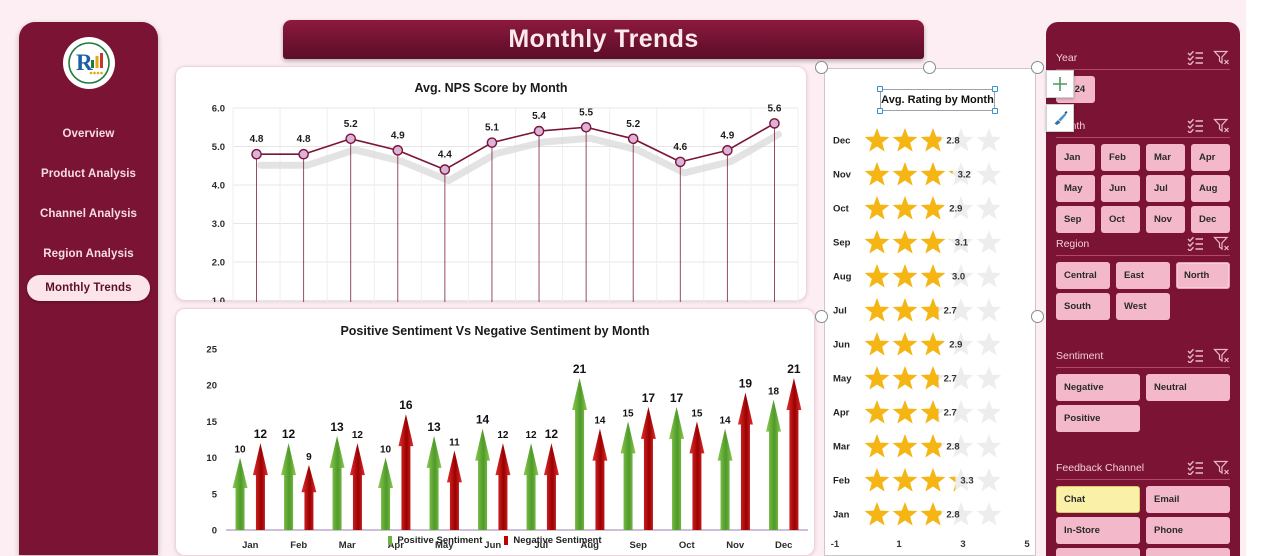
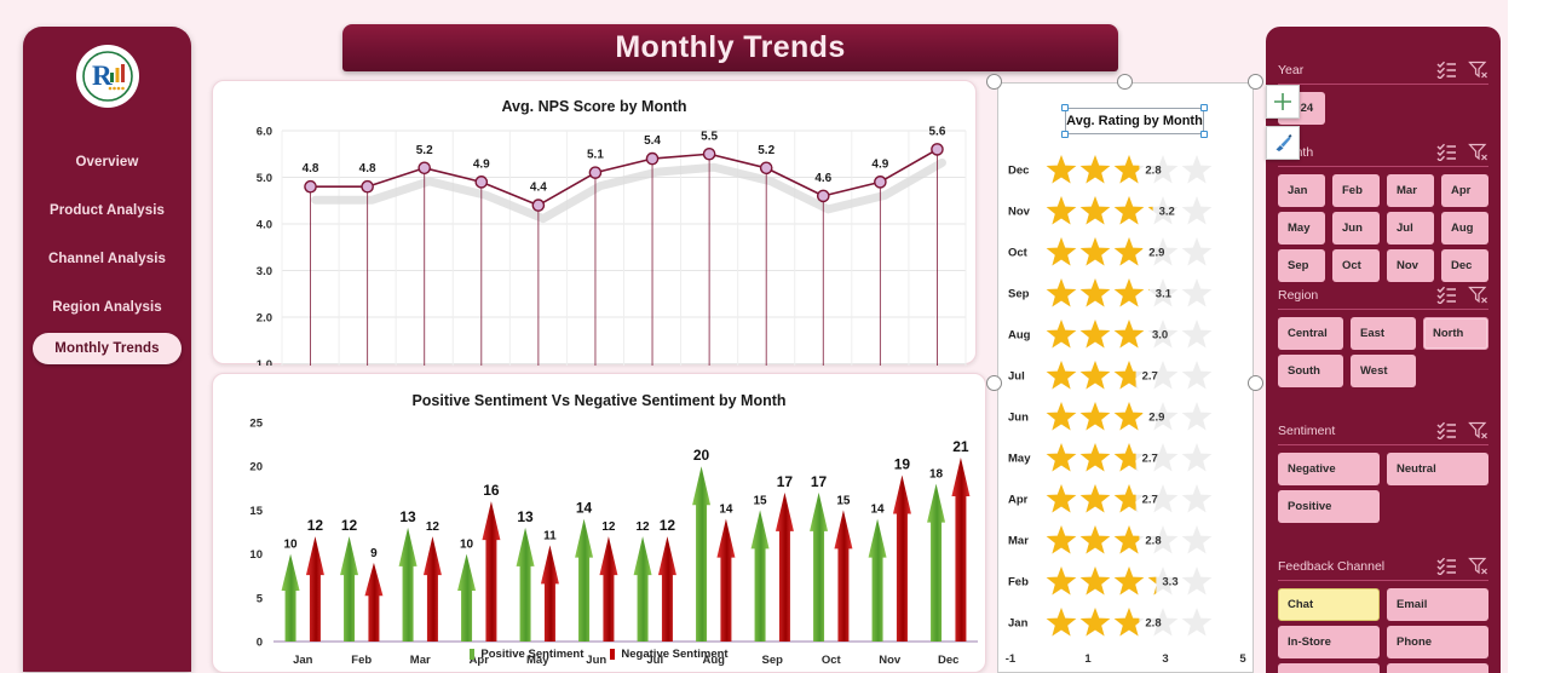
Positive Sentiment Vs Negative Sentiment by Month/Positive Sentiment/Aug: 21 -> 20
